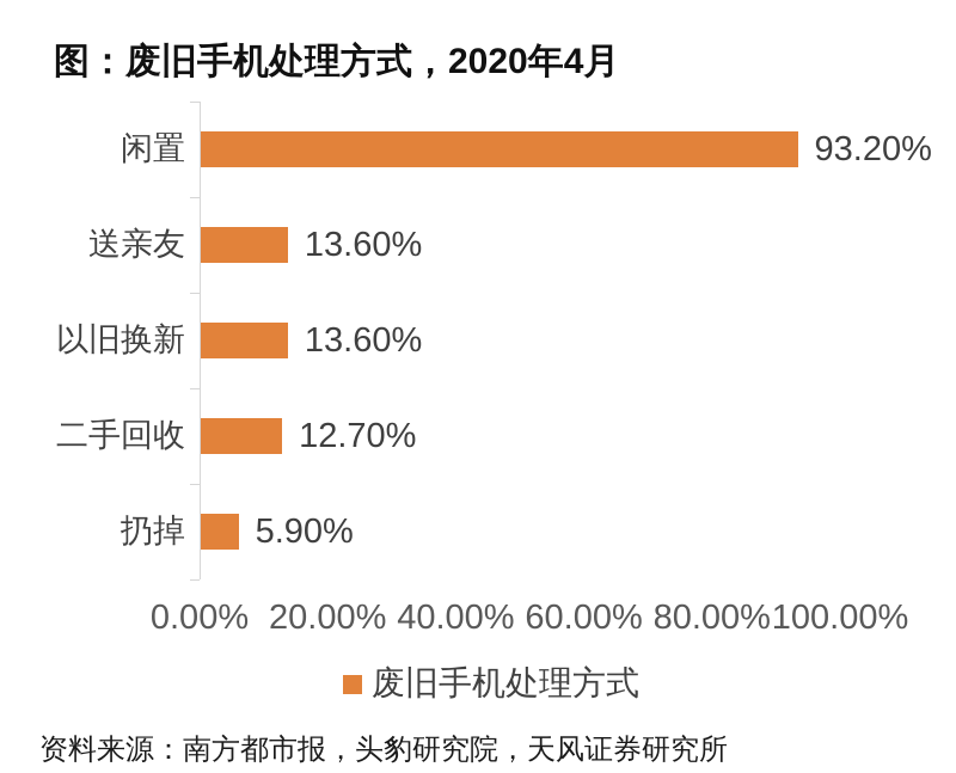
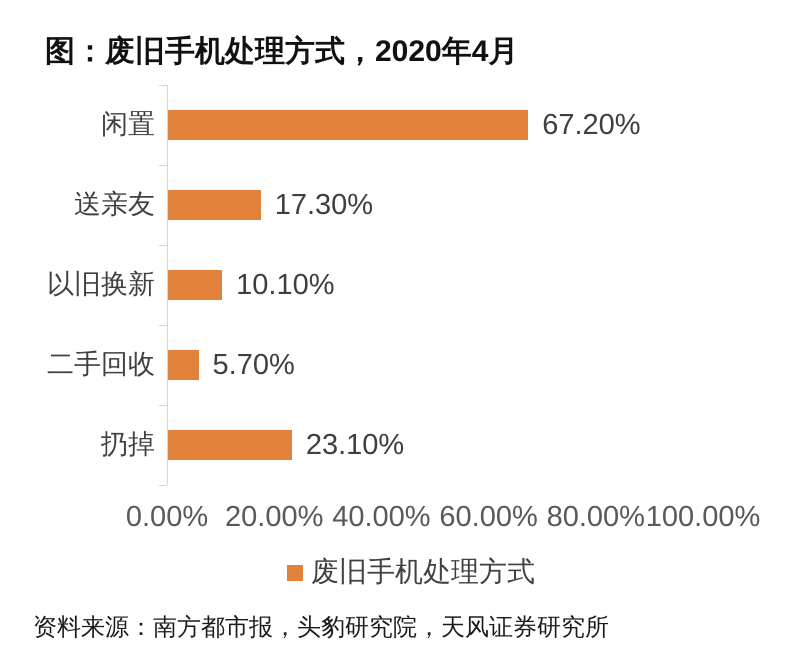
闲置: 93.20% -> 67.20%
送亲友: 13.60% -> 17.30%
以旧换新: 13.60% -> 10.10%
二手回收: 12.70% -> 5.70%
扔掉: 5.90% -> 23.10%
